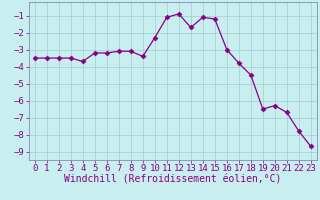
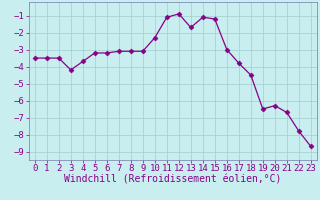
3: -3.5 -> -4.2
9: -3.4 -> -3.1
